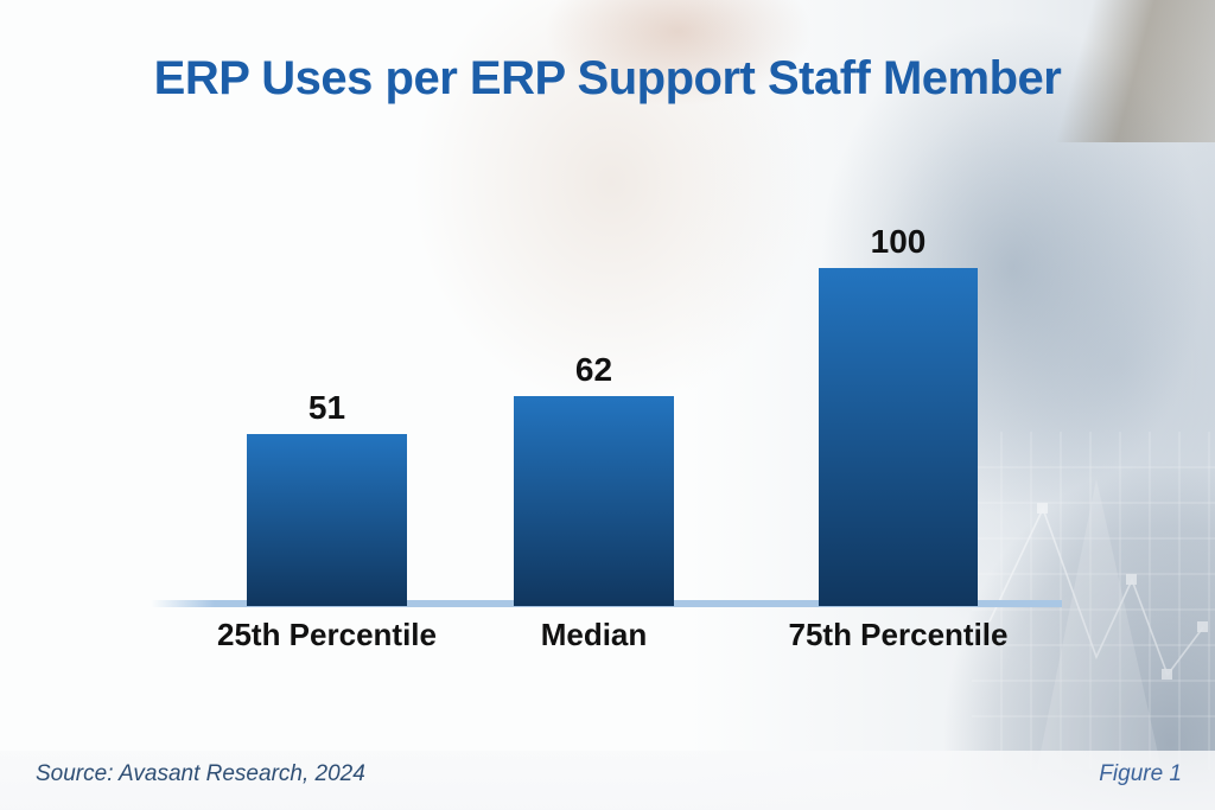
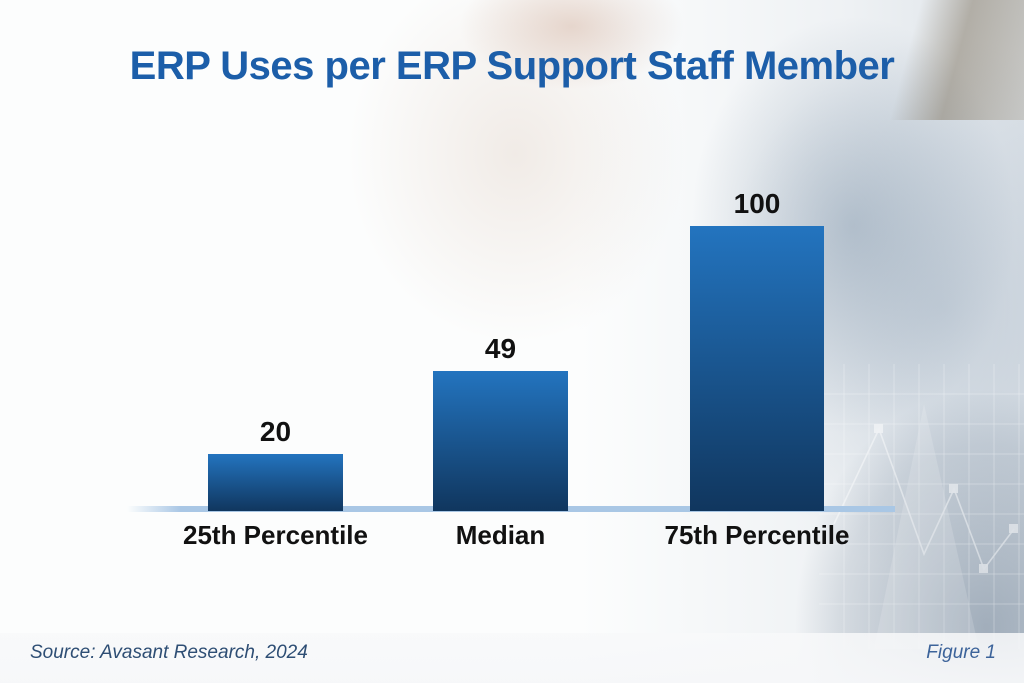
25th Percentile: 51 -> 20
Median: 62 -> 49
